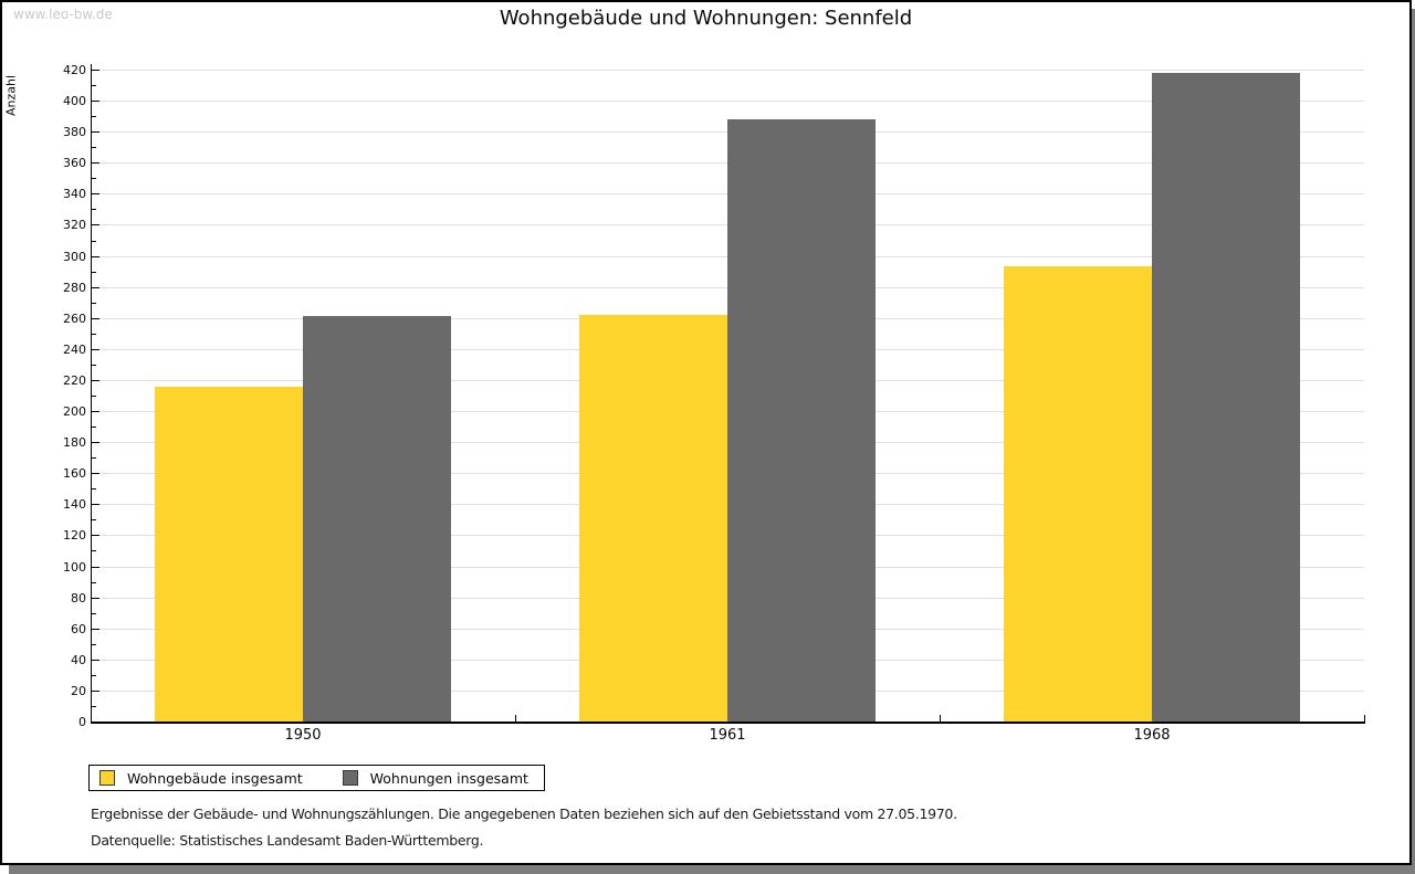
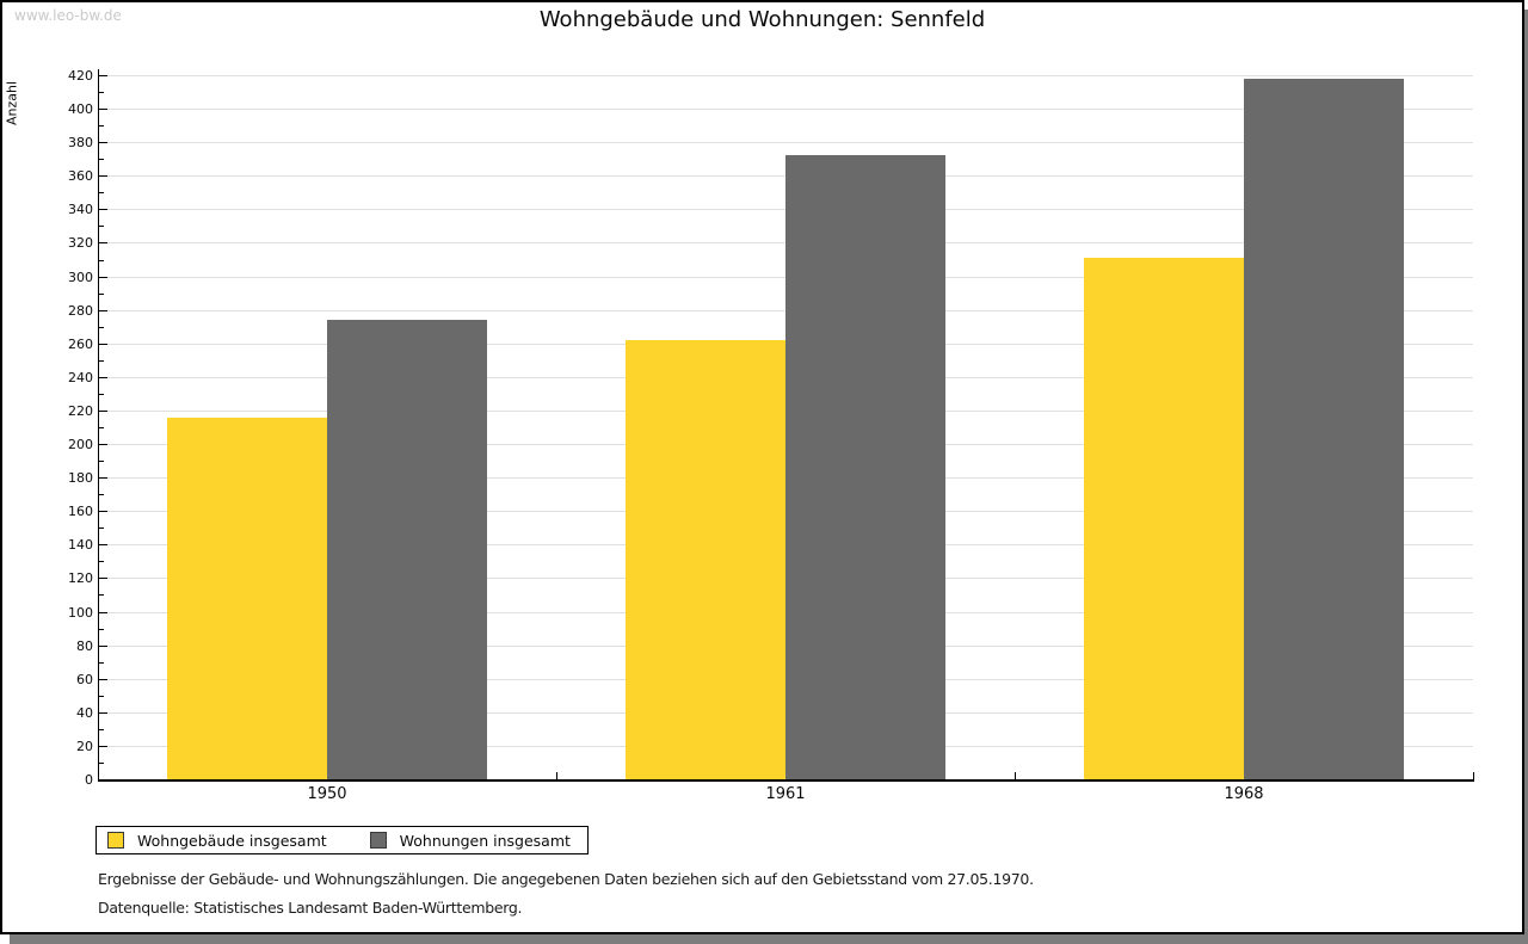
Wohnungen insgesamt/1950: 261 -> 274
Wohnungen insgesamt/1961: 388 -> 372
Wohngebäude insgesamt/1968: 293 -> 311
